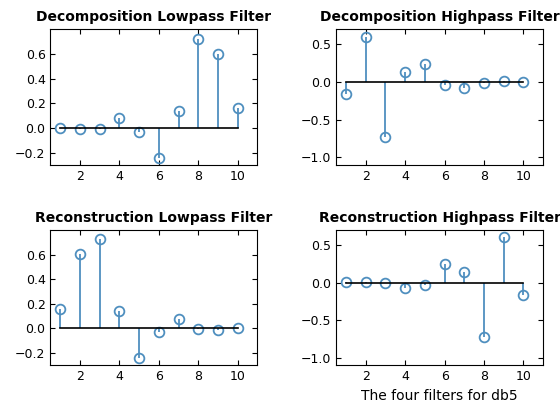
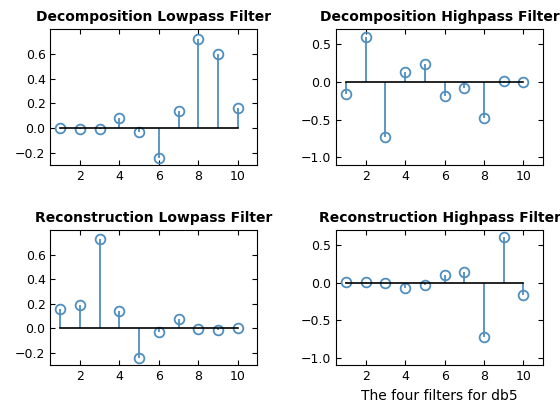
Decomposition Highpass Filter/6: -0.03 -> -0.18
Decomposition Highpass Filter/8: -0.01 -> -0.48
Reconstruction Lowpass Filter/2: 0.60 -> 0.19
Reconstruction Highpass Filter/6: 0.24 -> 0.10
